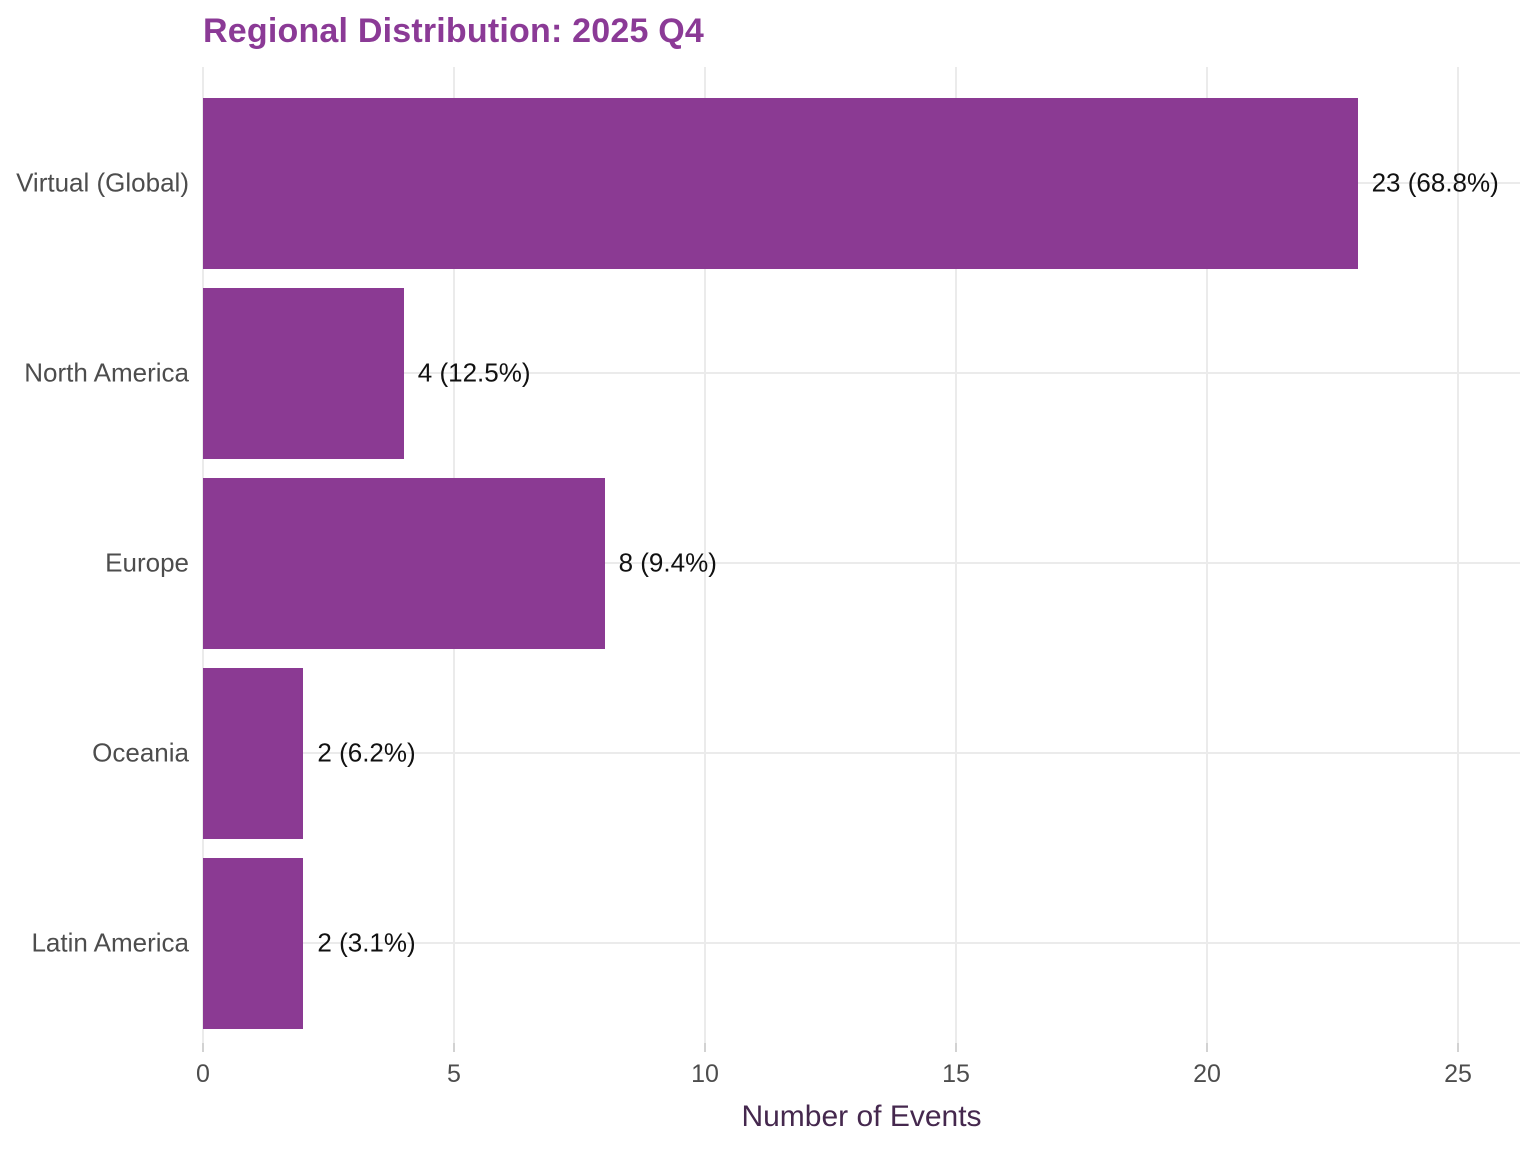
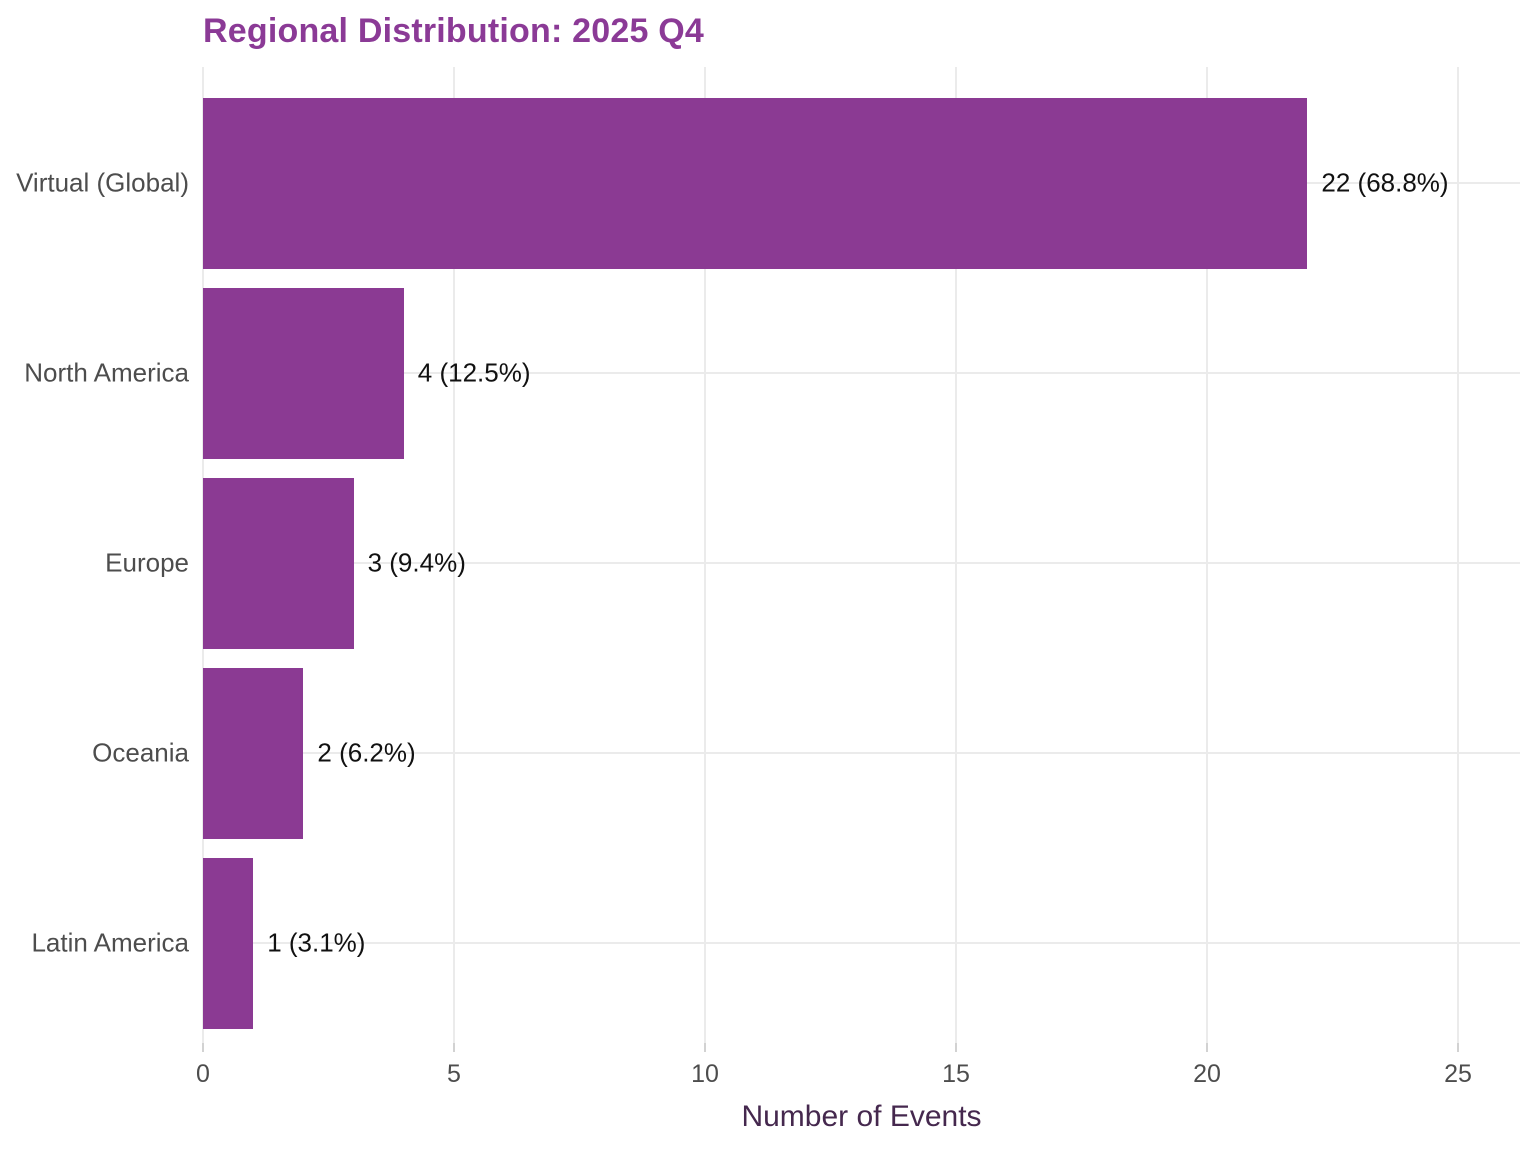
Virtual (Global): 23 -> 22
Europe: 8 -> 3
Latin America: 2 -> 1
